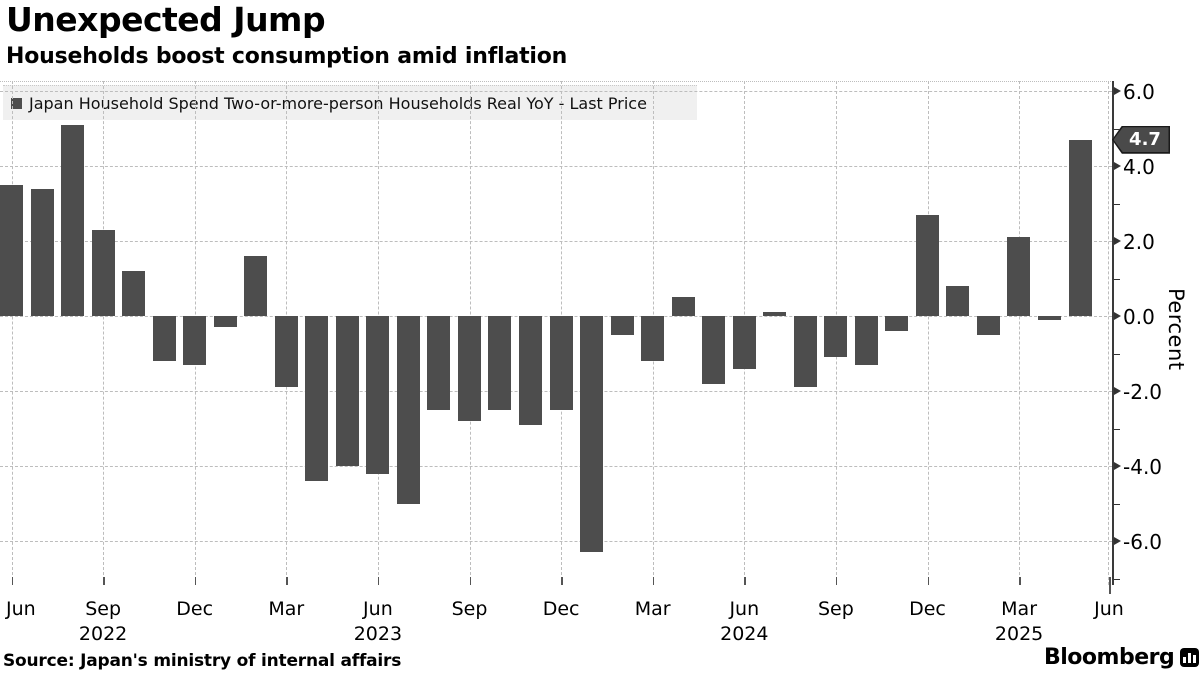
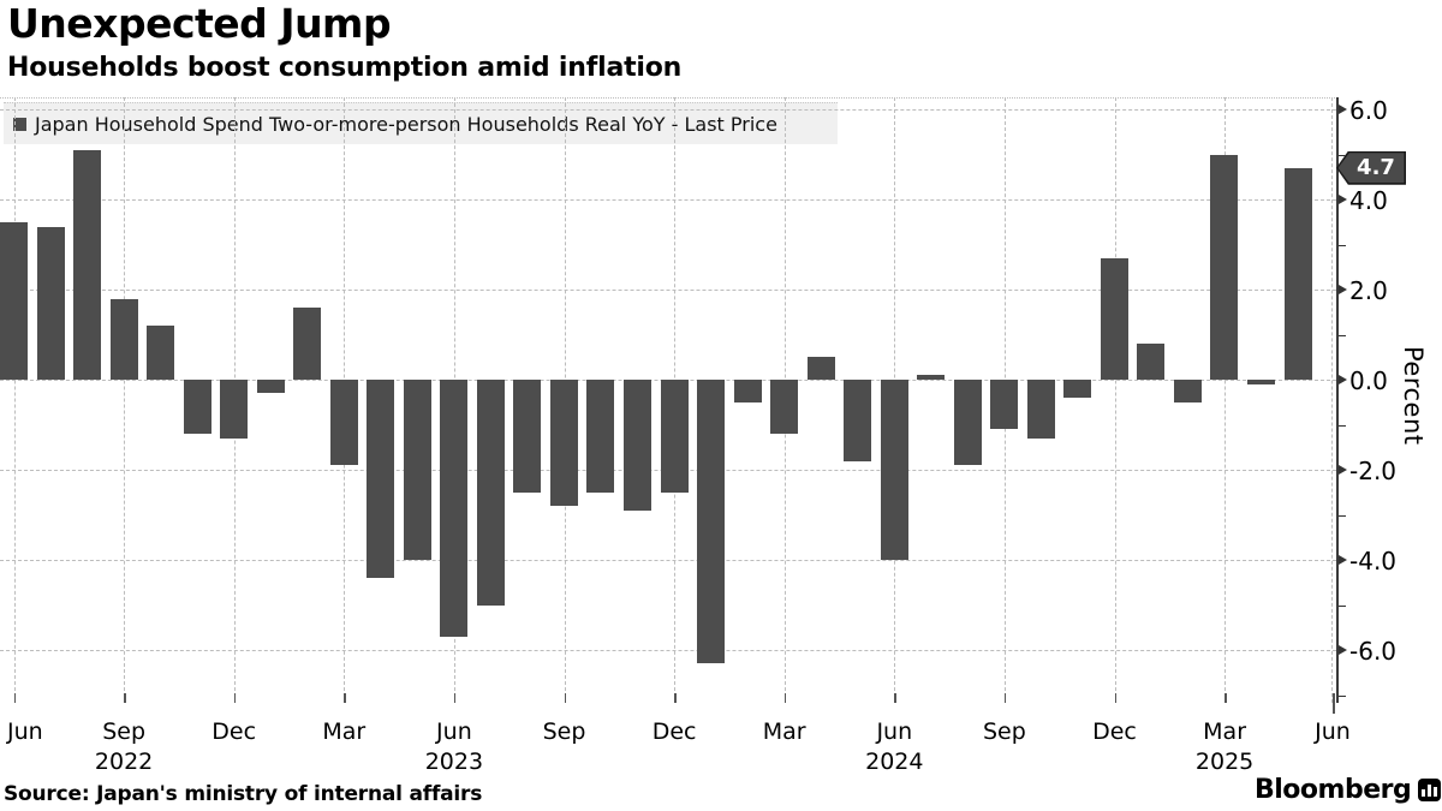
Sep 2022: 2.3 -> 1.8
Jun 2023: -4.2 -> -5.7
Jun 2024: -1.4 -> -4.0
Mar 2025: 2.1 -> 5.0
